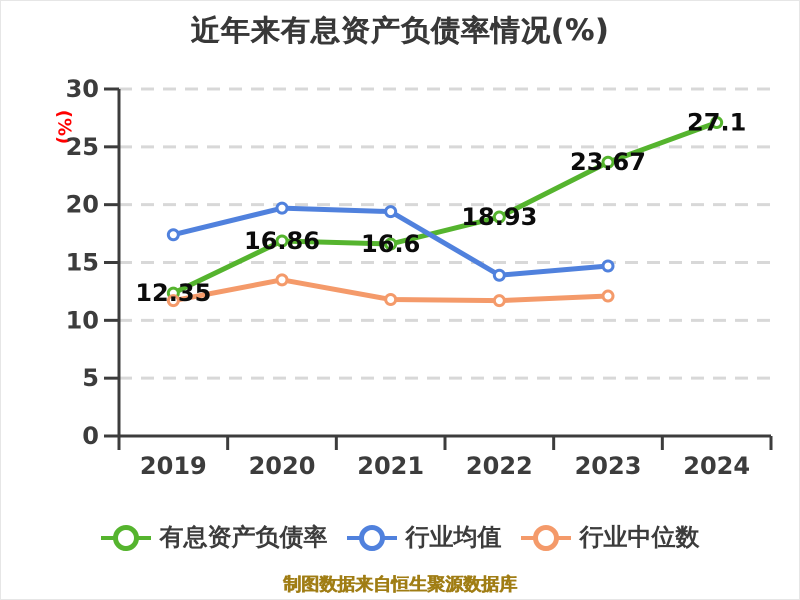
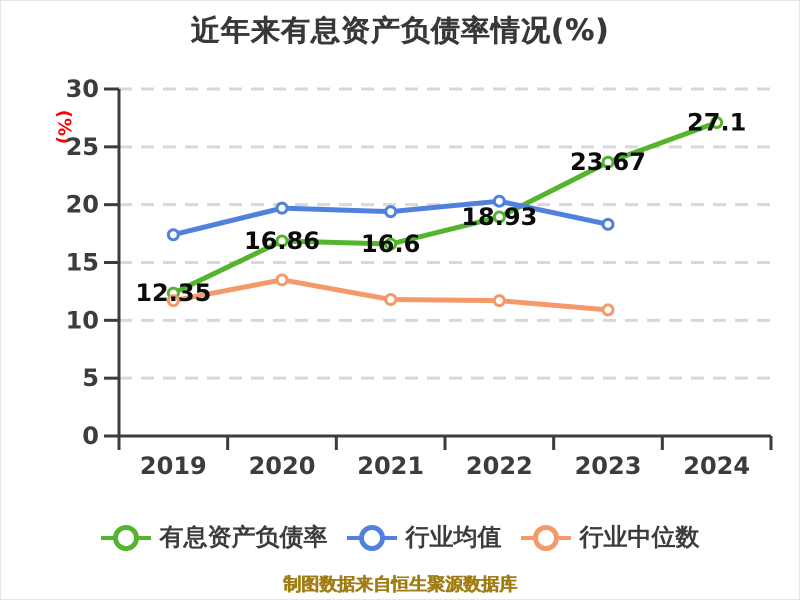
行业均值/2022: 13.9 -> 20.3
行业均值/2023: 14.7 -> 18.3
行业中位数/2023: 12.1 -> 10.9
